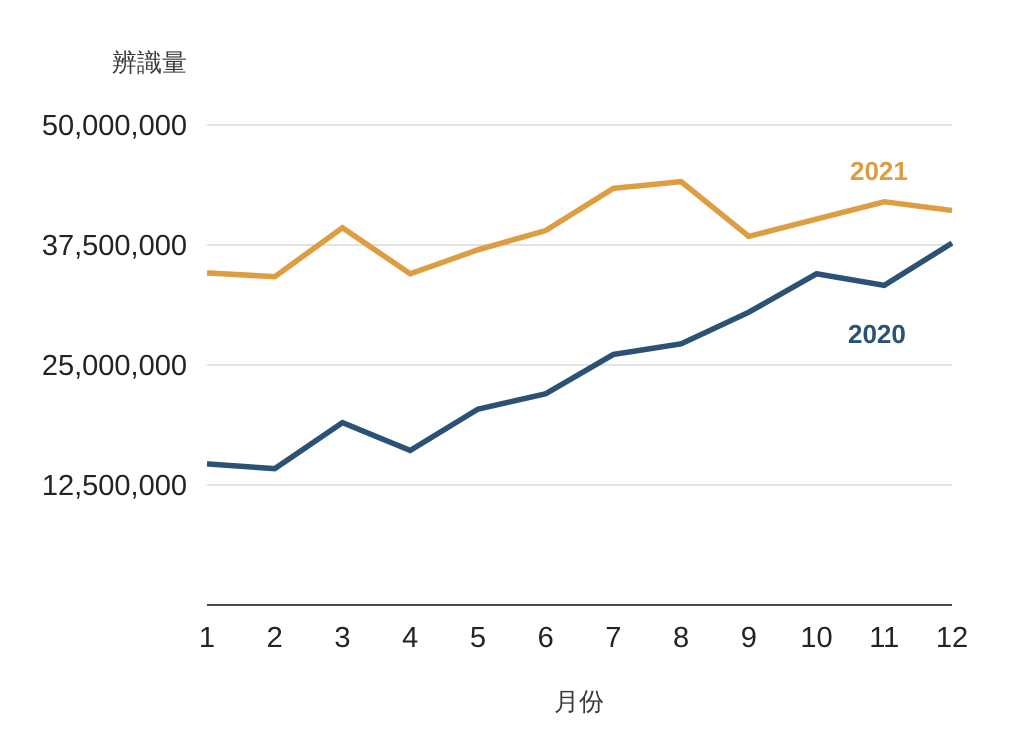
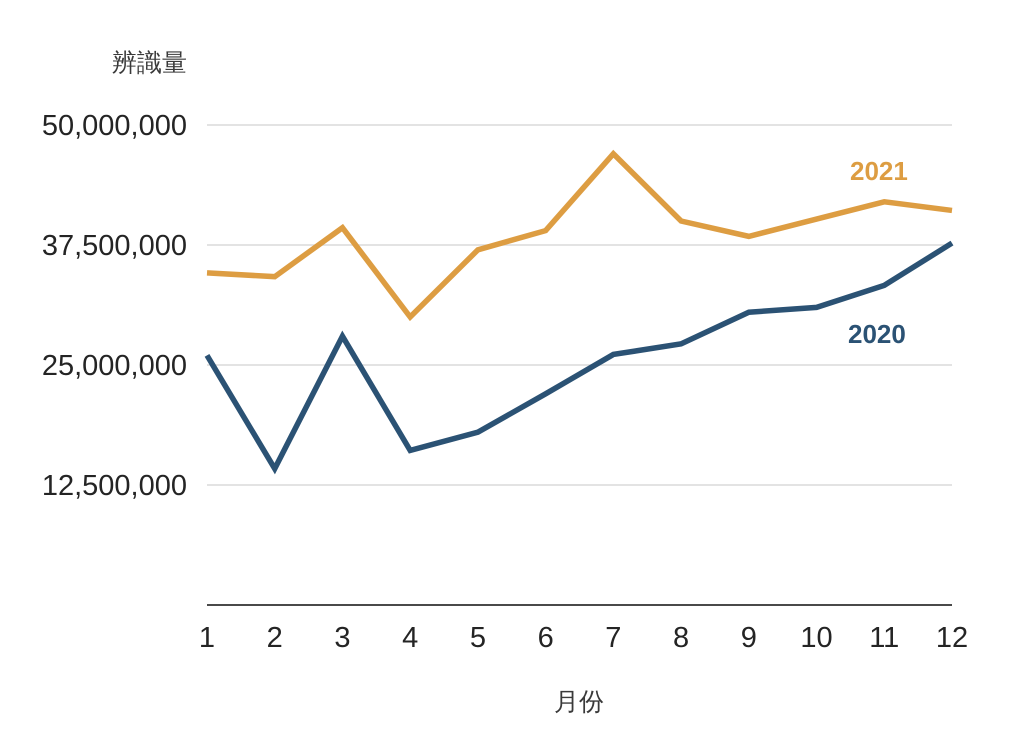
2020/1: 15000000 -> 26000000
2020/3: 19000000 -> 28000000
2021/4: 34000000 -> 30000000
2020/5: 20000000 -> 18000000
2021/7: 43000000 -> 47000000
2021/8: 44000000 -> 40000000
2020/10: 34000000 -> 31000000
